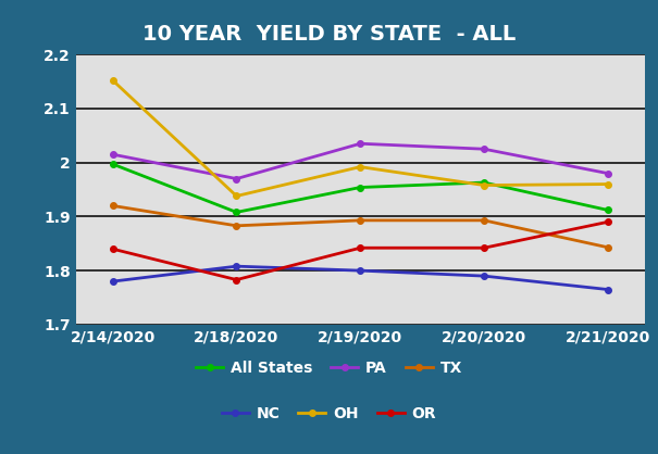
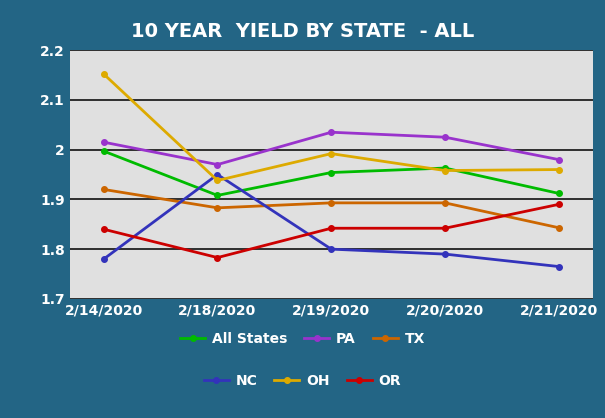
NC/2/18/2020: 1.808 -> 1.950
